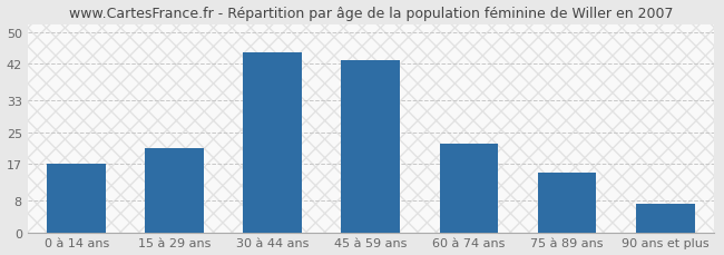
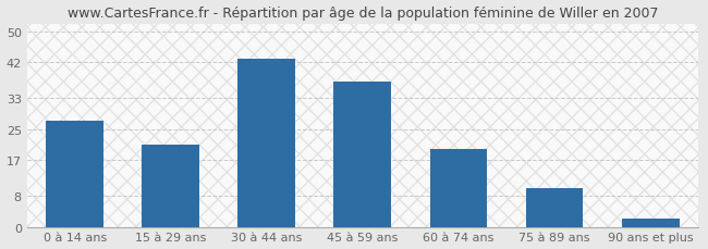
0 à 14 ans: 17 -> 27
30 à 44 ans: 45 -> 43
45 à 59 ans: 43 -> 37
60 à 74 ans: 22 -> 20
75 à 89 ans: 15 -> 10
90 ans et plus: 7 -> 2
